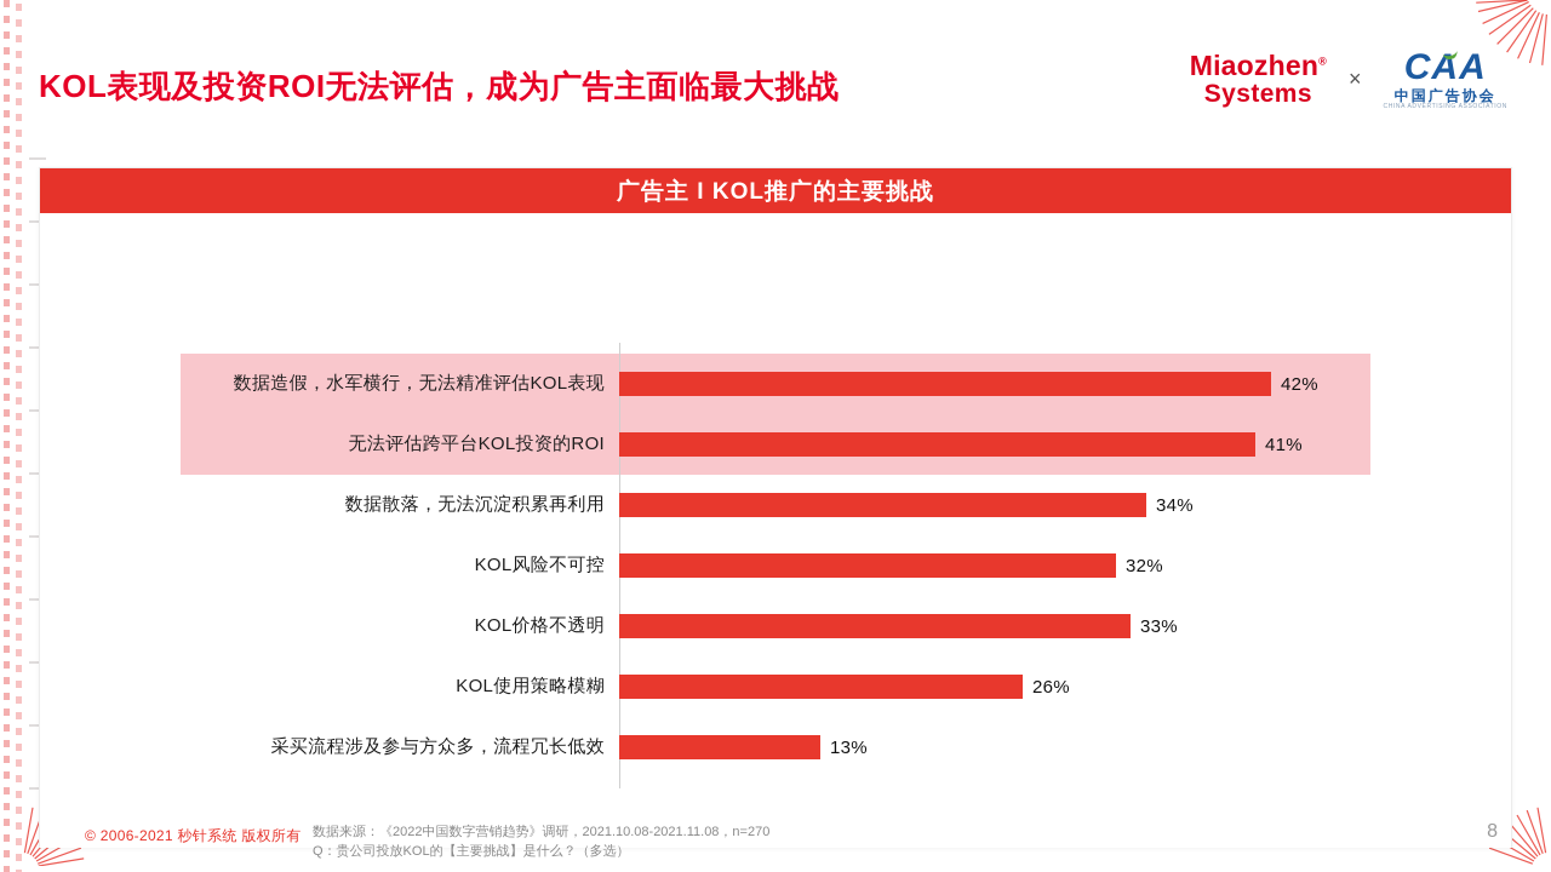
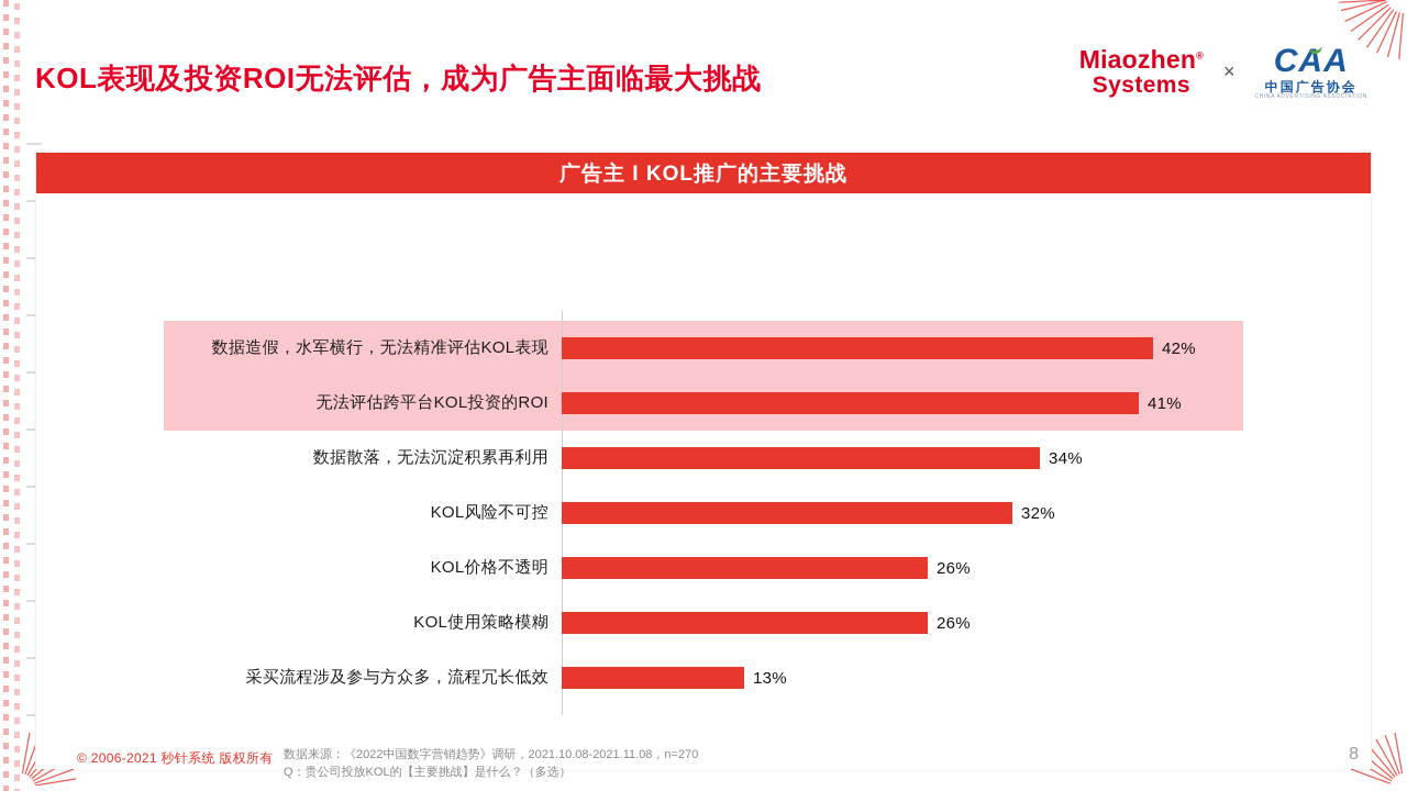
KOL价格不透明: 33% -> 26%
